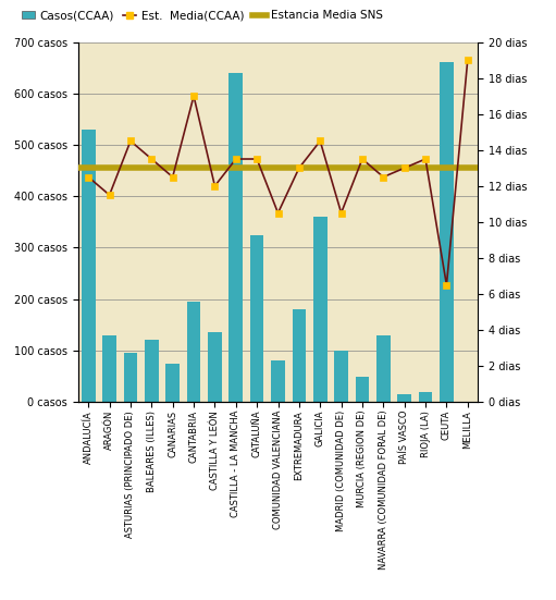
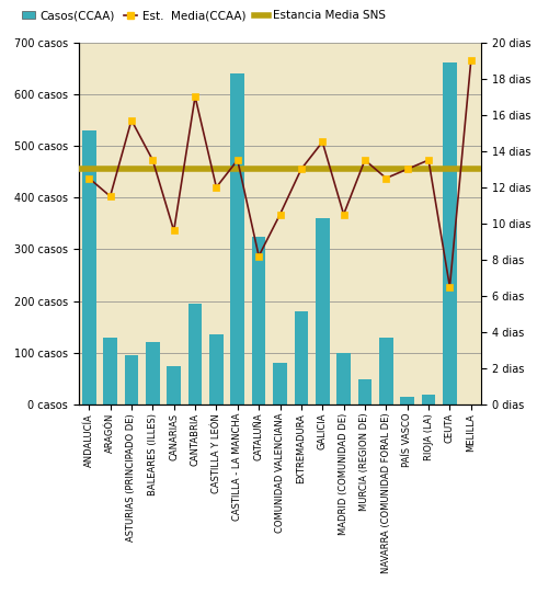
Est. Media(CCAA)/ASTURIAS (PRINCIPADO DE): 14.5 dias -> 15.7 dias
Est. Media(CCAA)/CANARIAS: 12.5 dias -> 9.6 dias
Est. Media(CCAA)/CATALUÑA: 13.5 dias -> 8.2 dias
